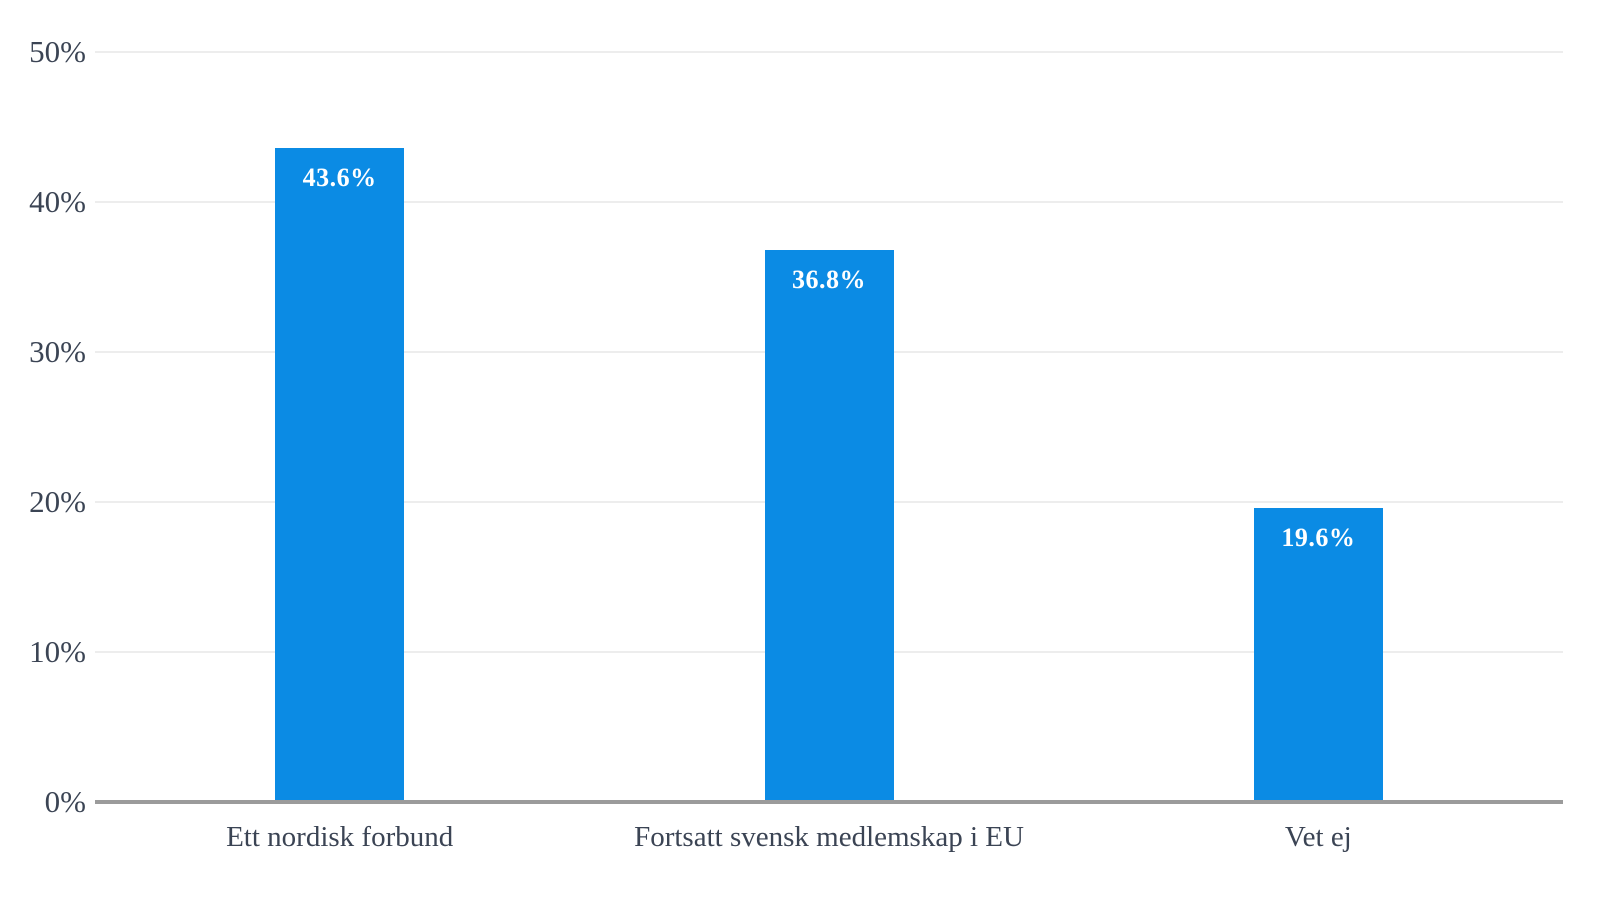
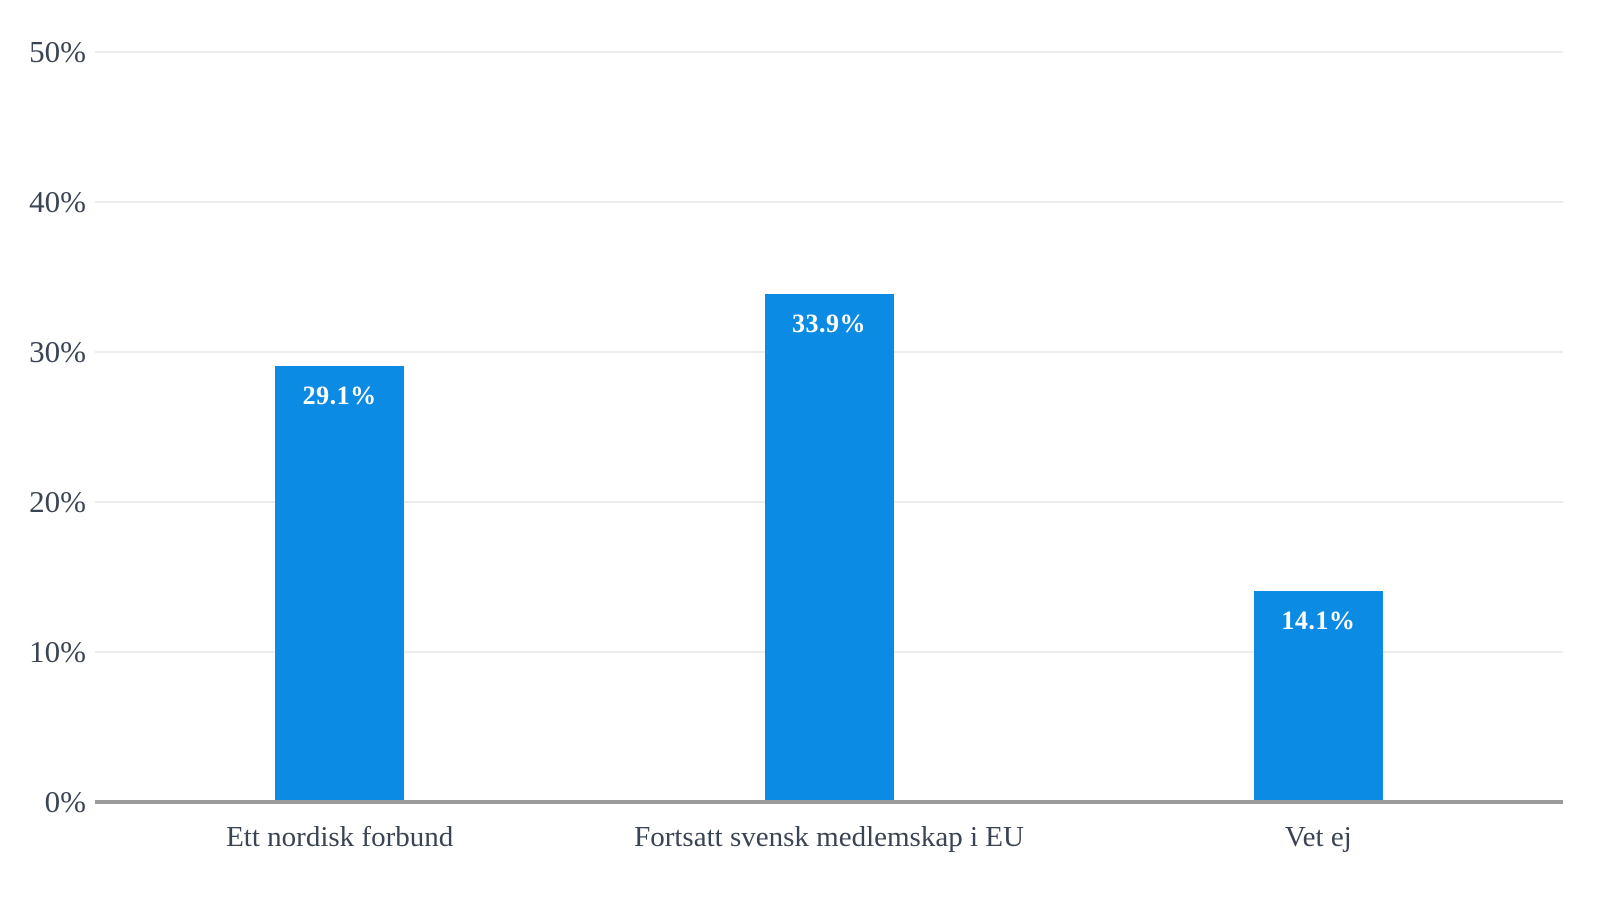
Ett nordisk forbund: 43.6% -> 29.1%
Fortsatt svensk medlemskap i EU: 36.8% -> 33.9%
Vet ej: 19.6% -> 14.1%
